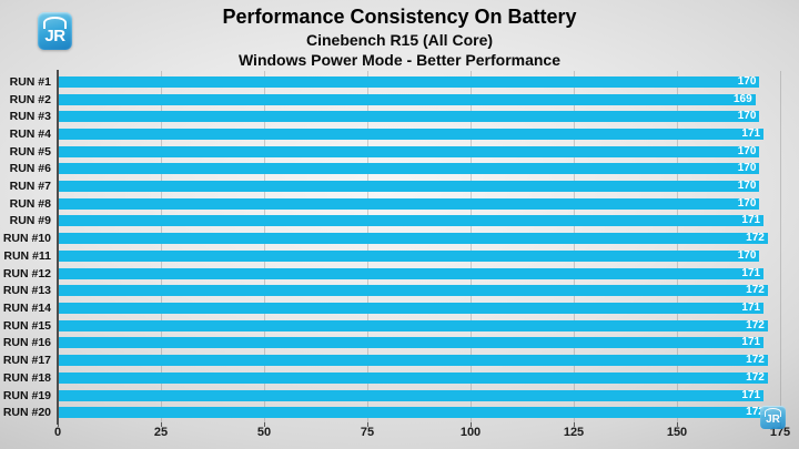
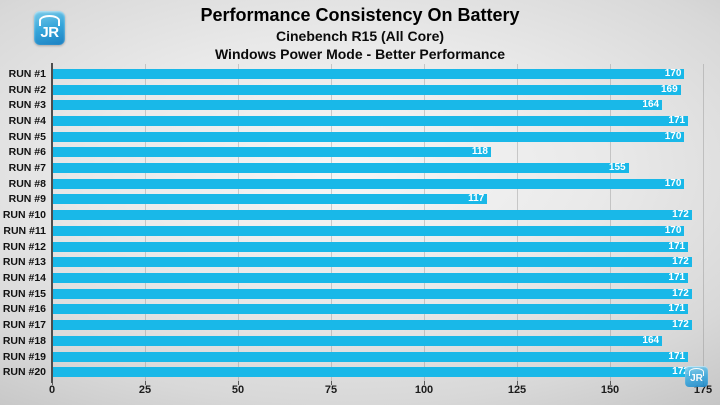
RUN #3: 170 -> 164
RUN #6: 170 -> 118
RUN #7: 170 -> 155
RUN #9: 171 -> 117
RUN #18: 172 -> 164
